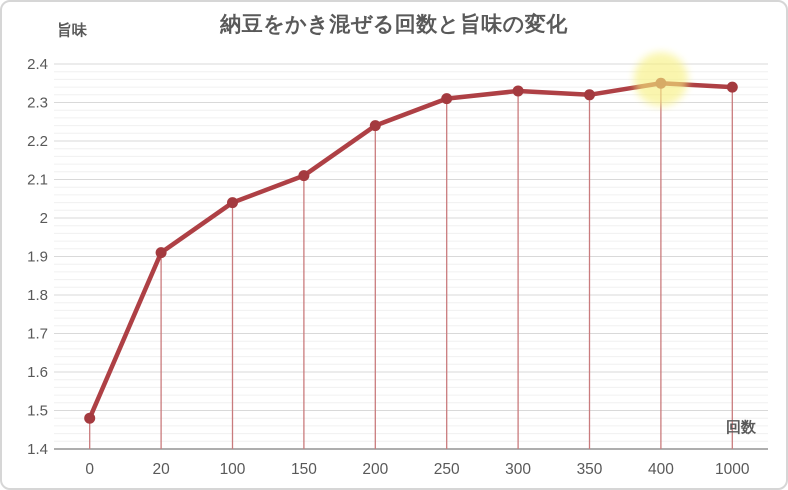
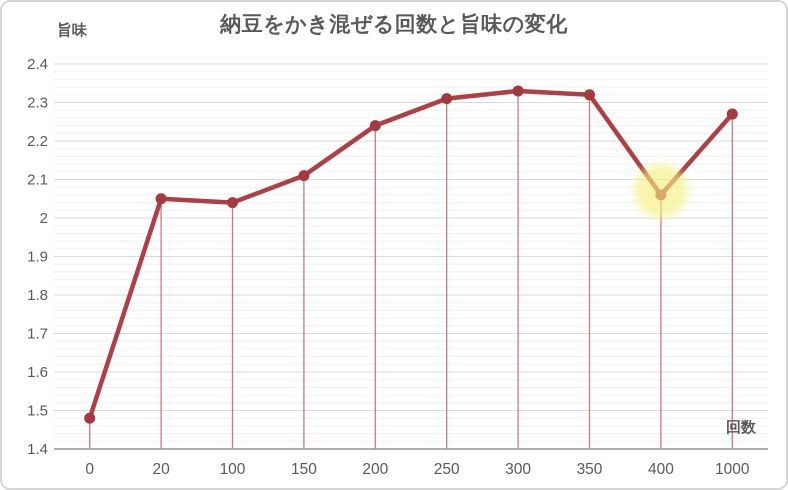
20: 1.91 -> 2.05
400: 2.35 -> 2.06
1000: 2.34 -> 2.27
